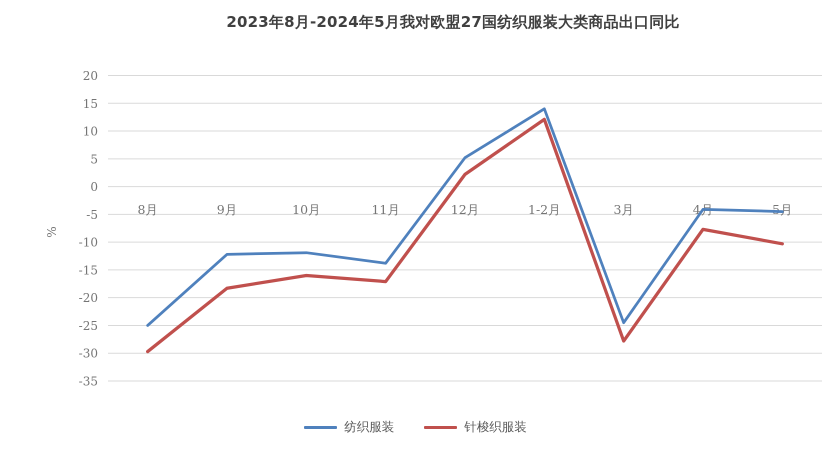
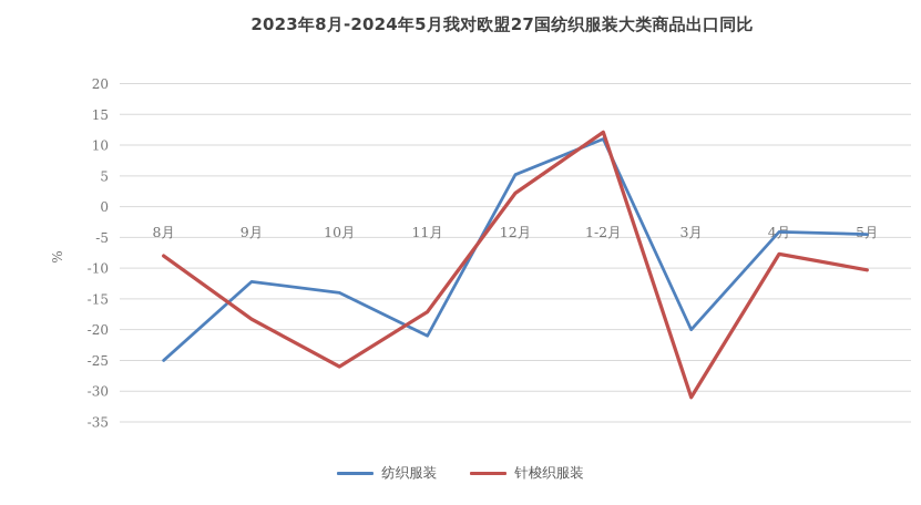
针梭织服装/8月: -30 -> -8
纺织服装/10月: -12 -> -14
针梭织服装/10月: -16 -> -26
纺织服装/11月: -14 -> -21
纺织服装/1-2月: 14 -> 11
纺织服装/3月: -24 -> -20
针梭织服装/3月: -28 -> -31
